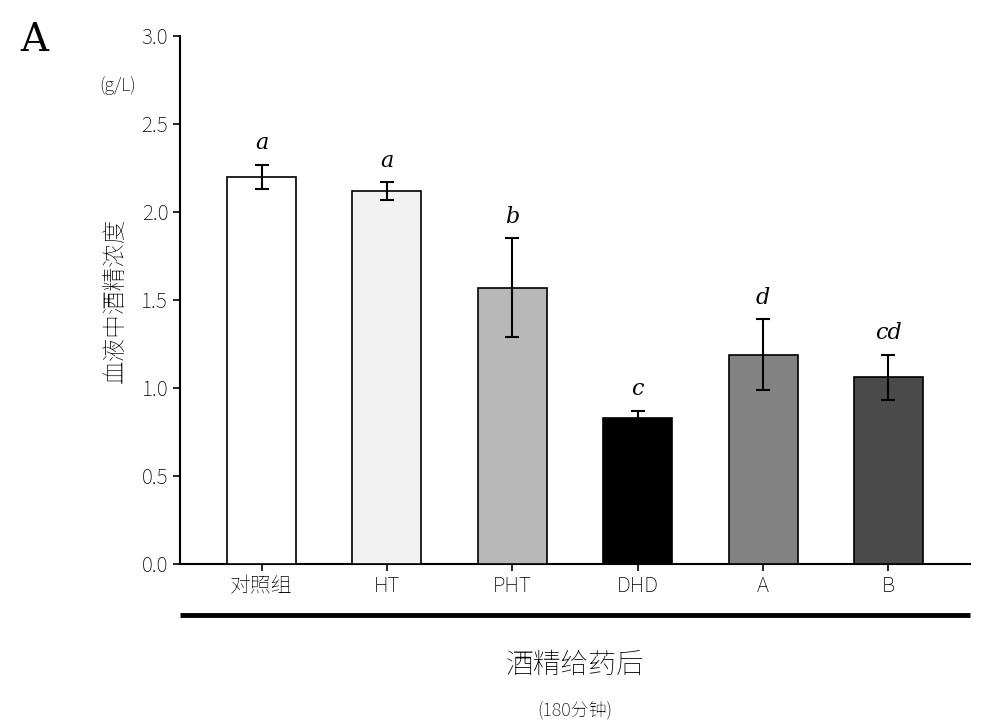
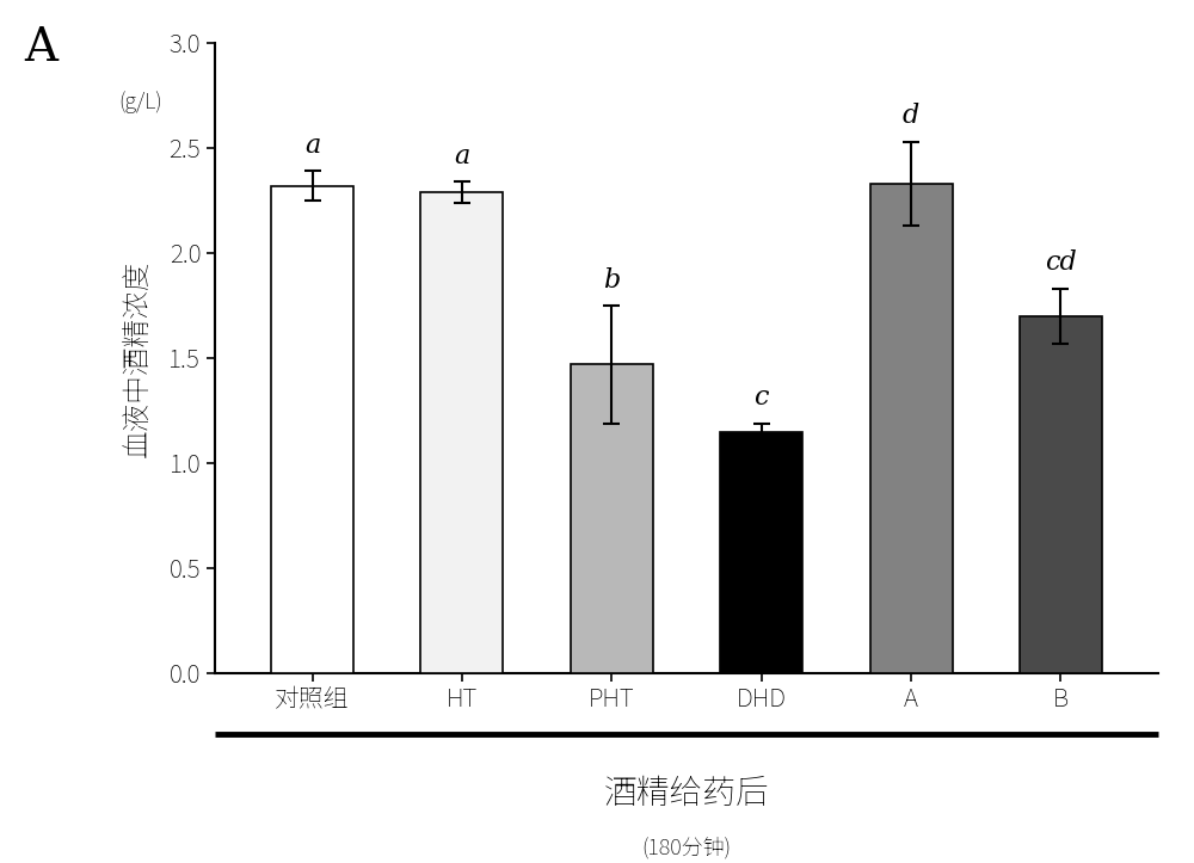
对照组: 2.20 -> 2.32
HT: 2.12 -> 2.29
PHT: 1.57 -> 1.47
DHD: 0.83 -> 1.15
A: 1.19 -> 2.33
B: 1.06 -> 1.70
